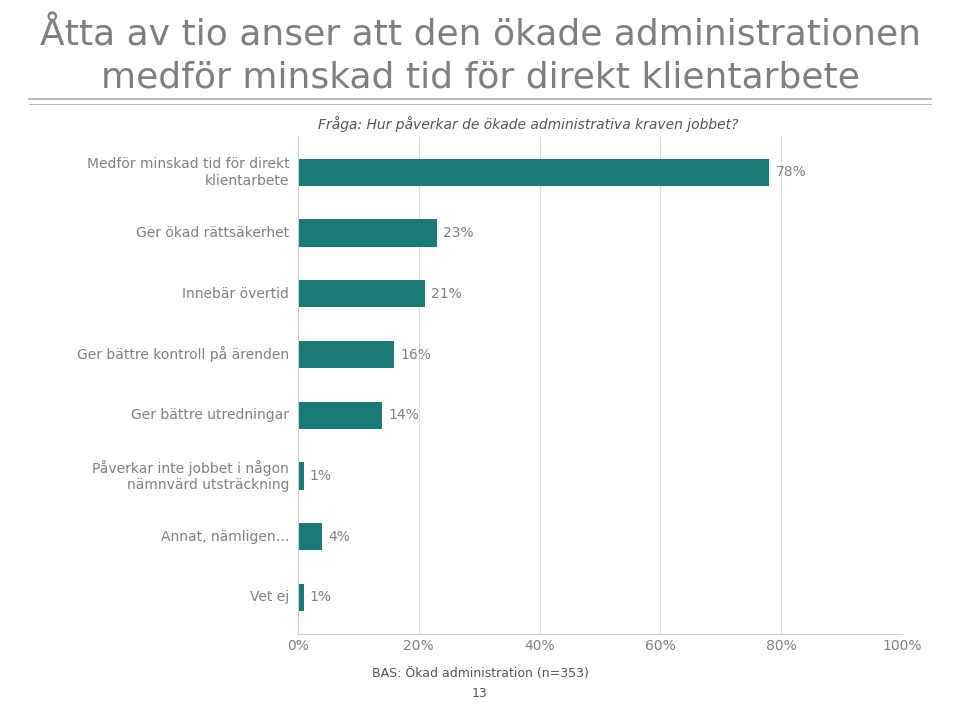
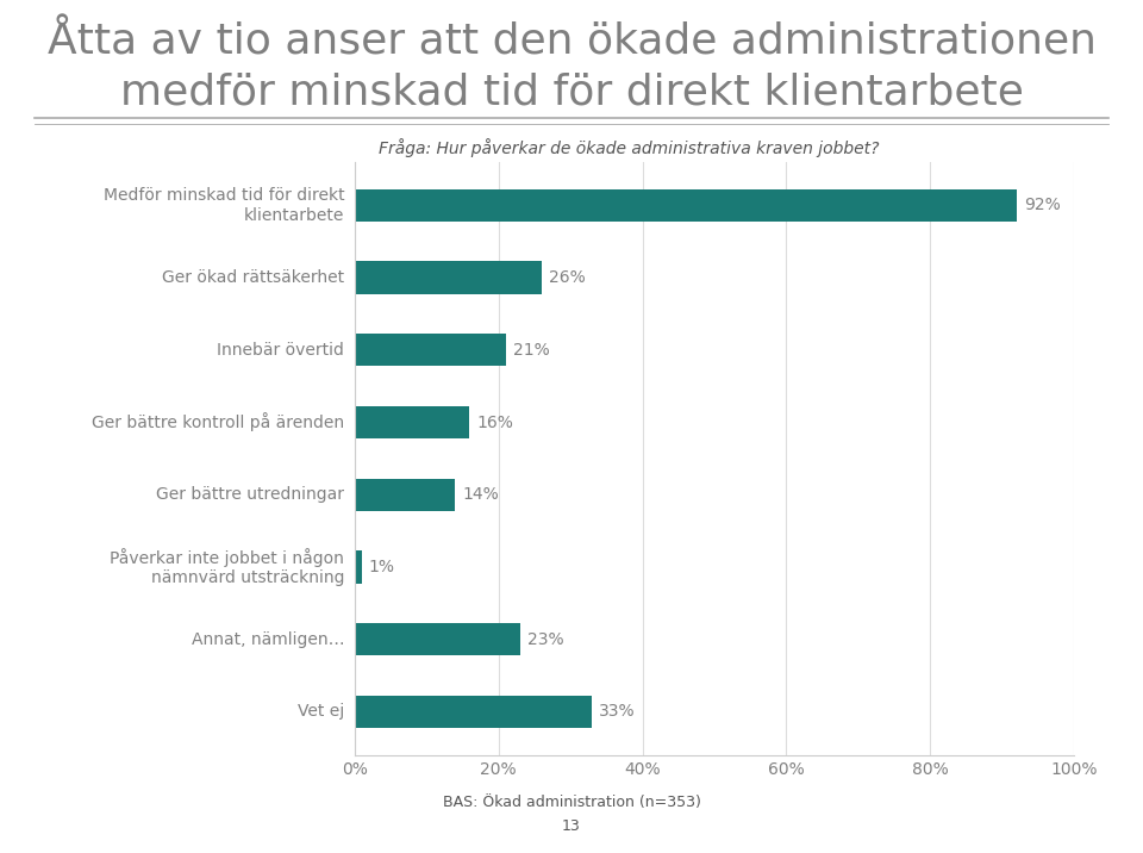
Medför minskad tid för direkt klientarbete: 78% -> 92%
Ger ökad rättsäkerhet: 23% -> 26%
Annat, nämligen…: 4% -> 23%
Vet ej: 1% -> 33%
